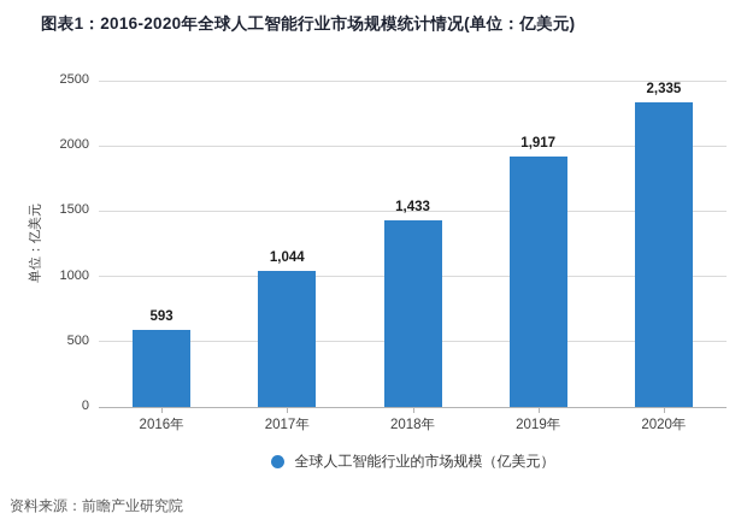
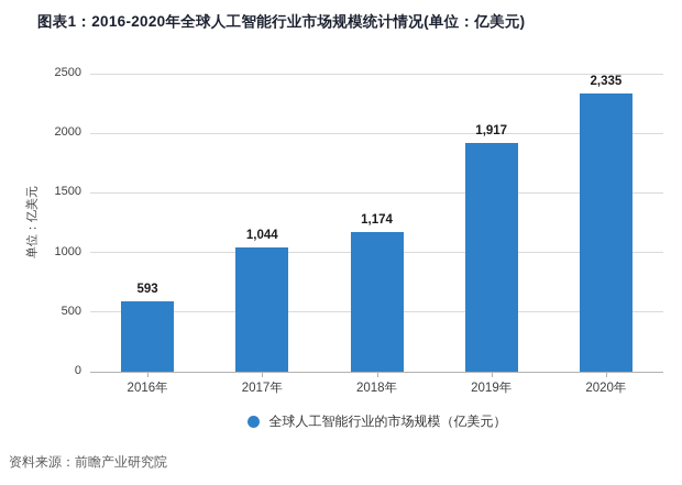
2018年: 1,433 -> 1,174
